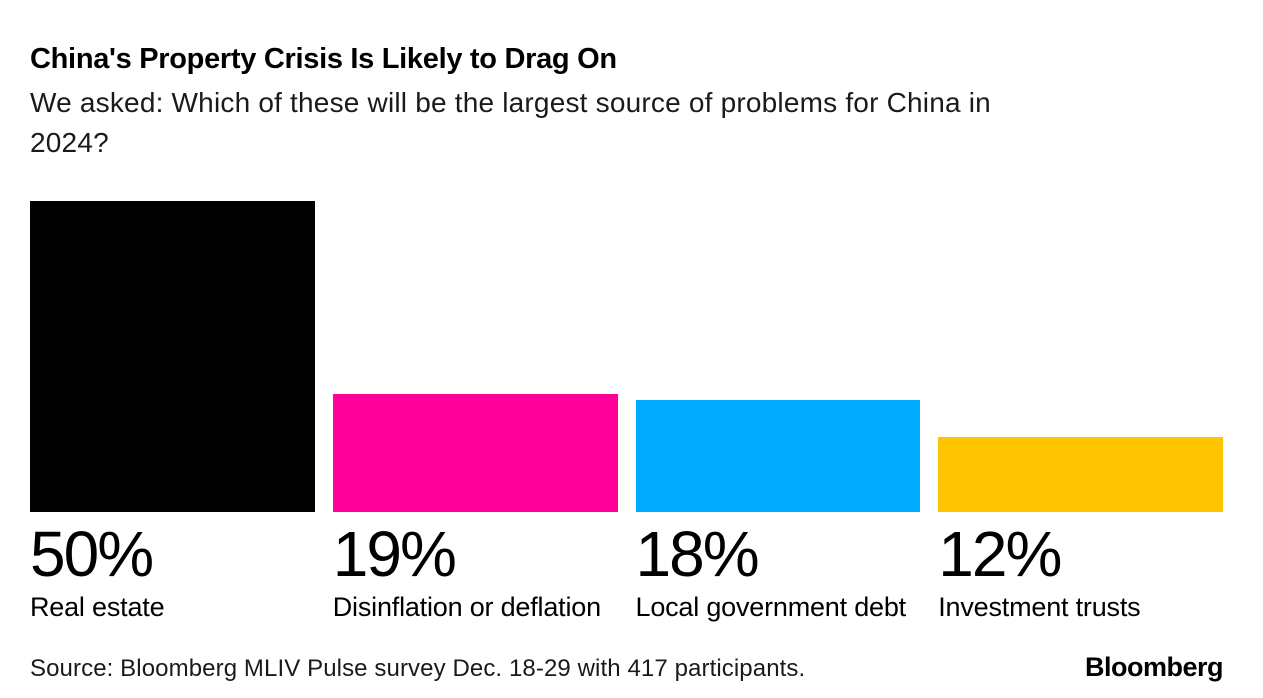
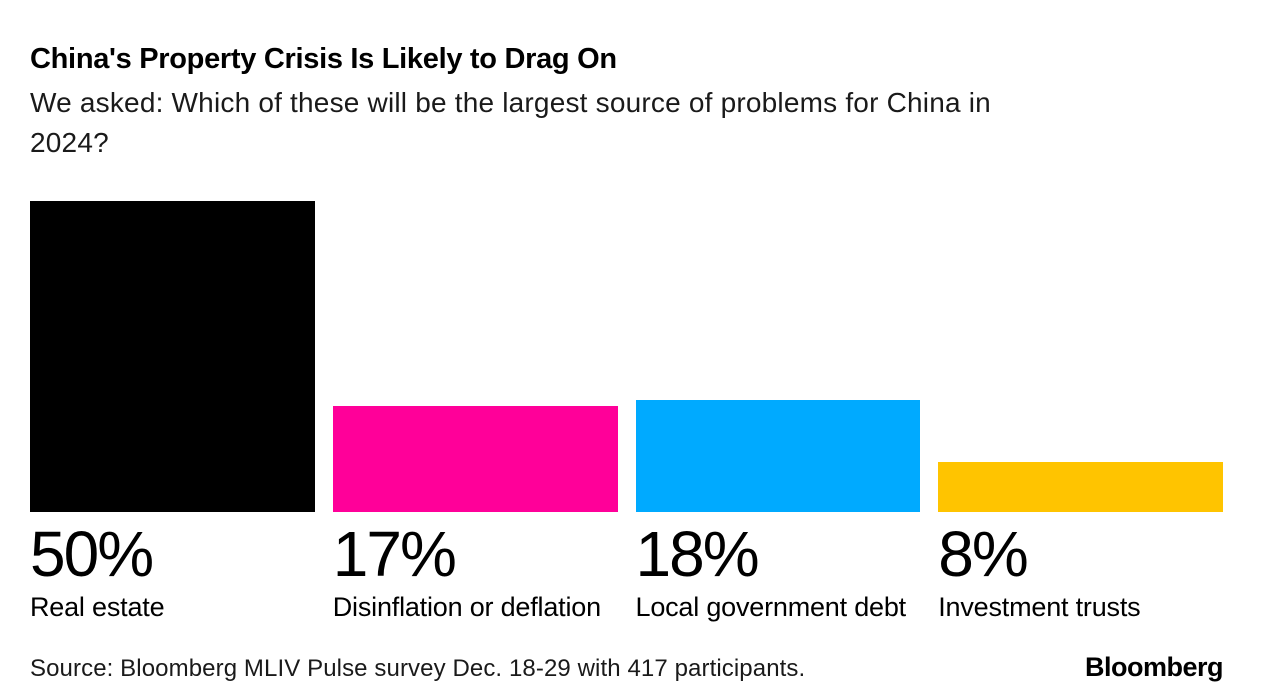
Disinflation or deflation: 19% -> 17%
Investment trusts: 12% -> 8%
